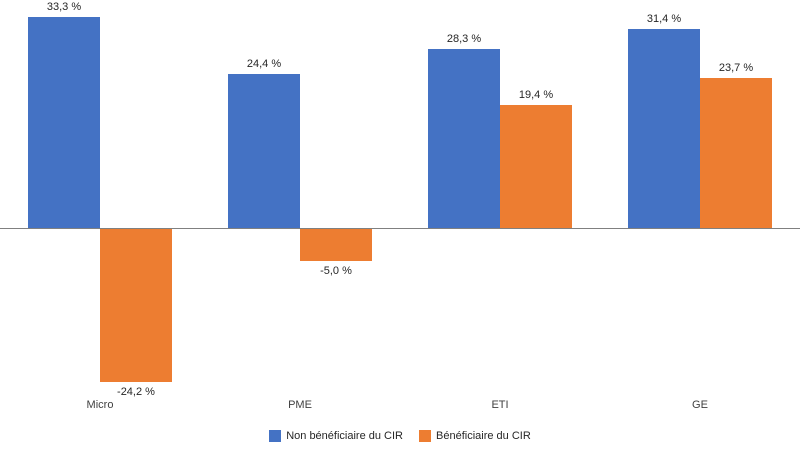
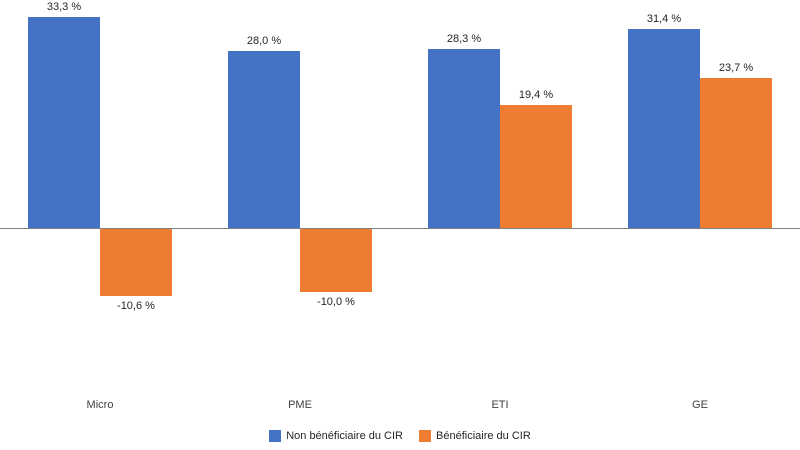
Bénéficiaire du CIR/Micro: -24,2 -> -10,6
Non bénéficiaire du CIR/PME: 24,4 -> 28,0
Bénéficiaire du CIR/PME: -5,0 -> -10,0
